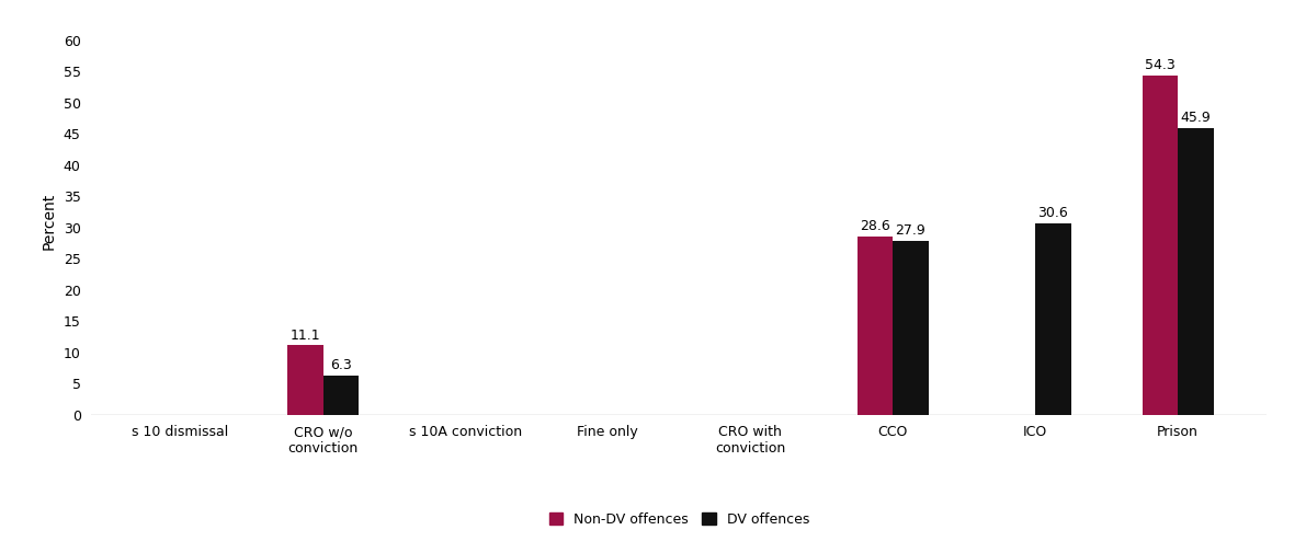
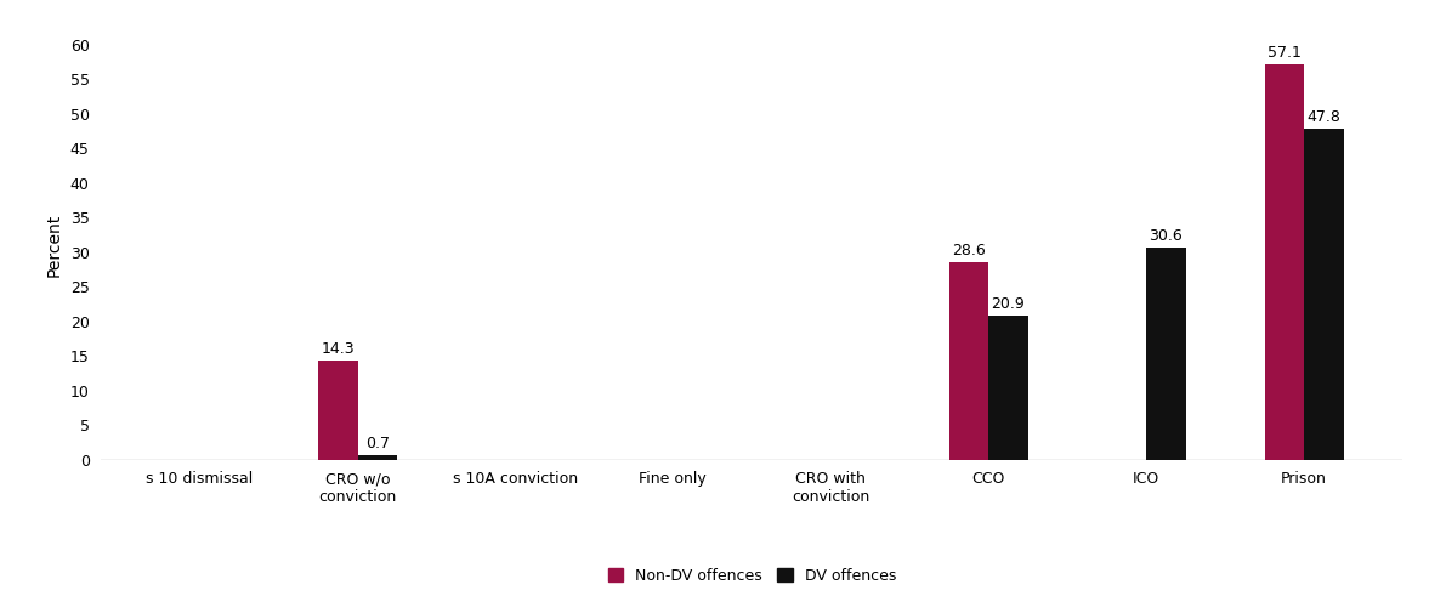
Non-DV offences/CRO w/o conviction: 11.1 -> 14.3
DV offences/CRO w/o conviction: 6.3 -> 0.7
DV offences/CCO: 27.9 -> 20.9
Non-DV offences/Prison: 54.3 -> 57.1
DV offences/Prison: 45.9 -> 47.8
